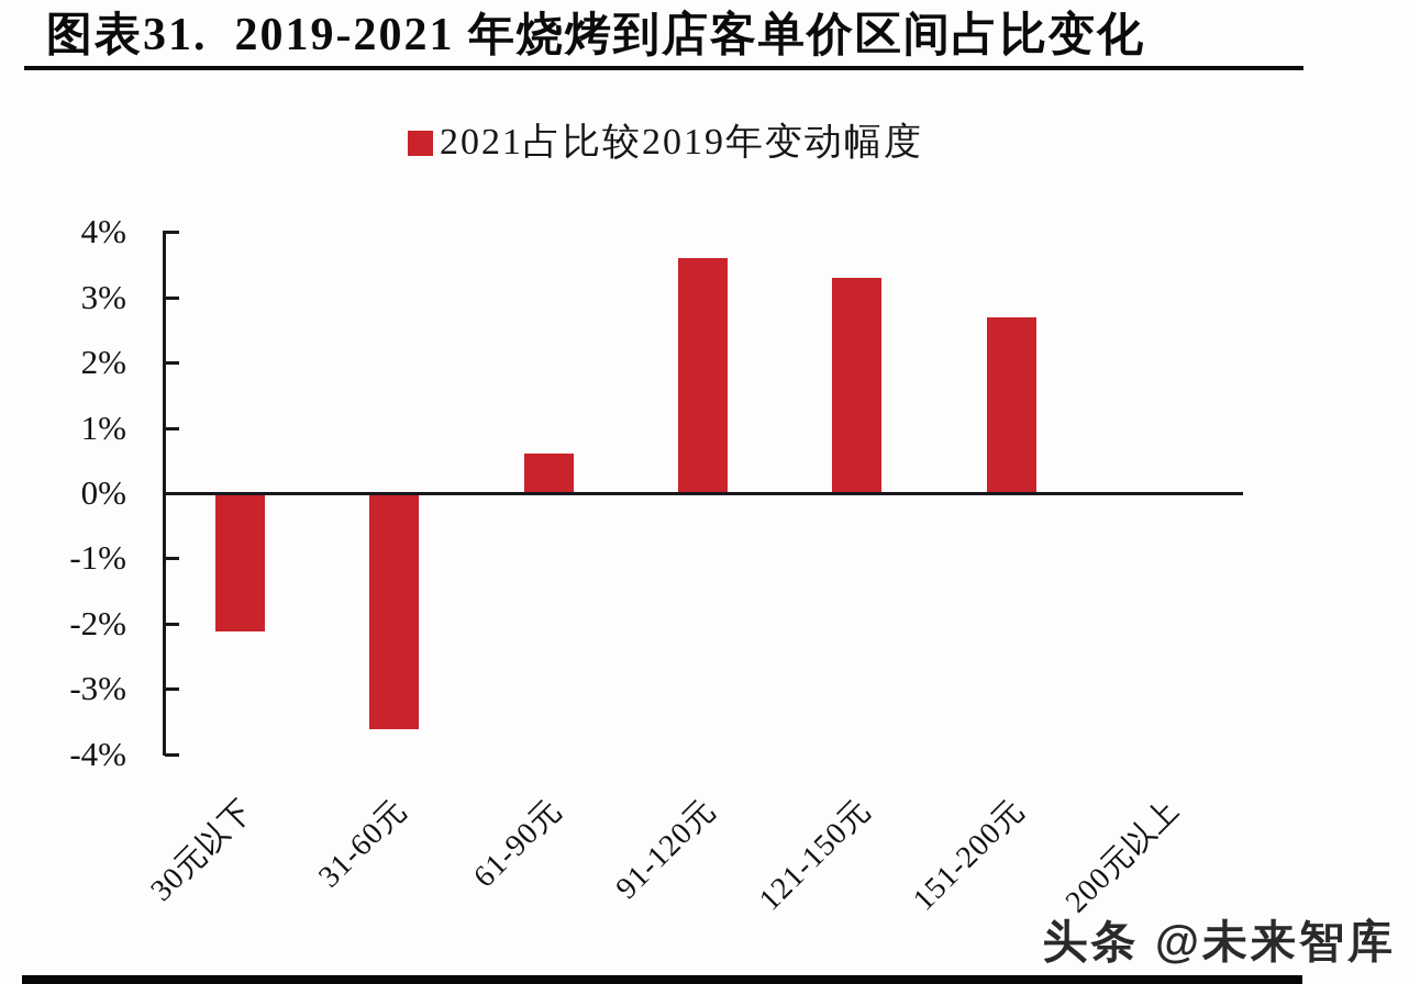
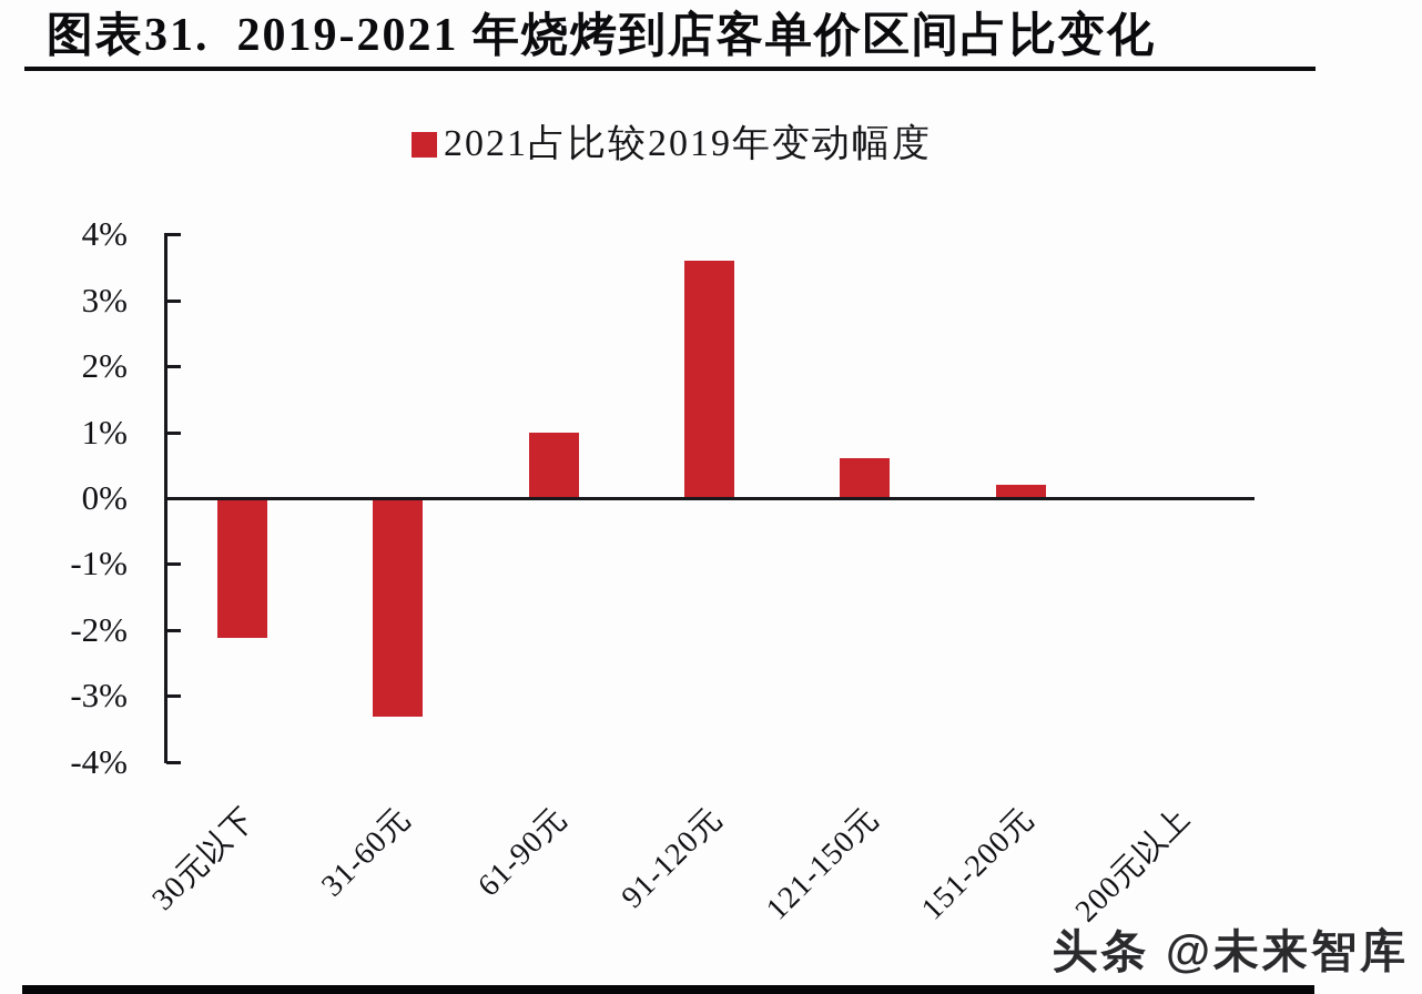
31-60元: -3.6% -> -3.3%
61-90元: 0.6% -> 1.0%
121-150元: 3.3% -> 0.6%
151-200元: 2.7% -> 0.2%
